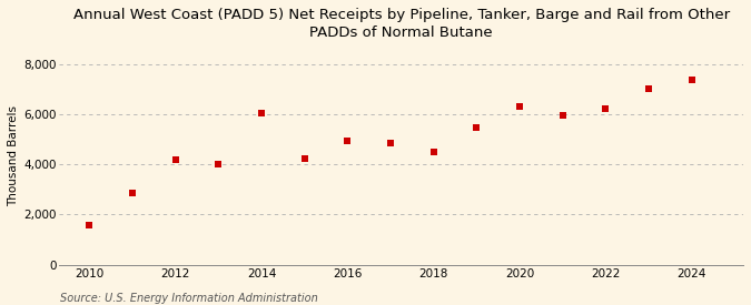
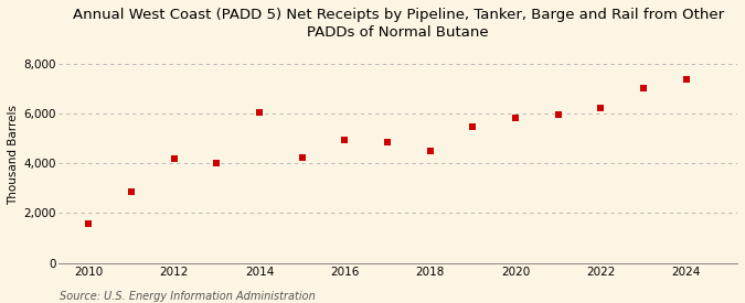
2020: 6,300 -> 5,800
